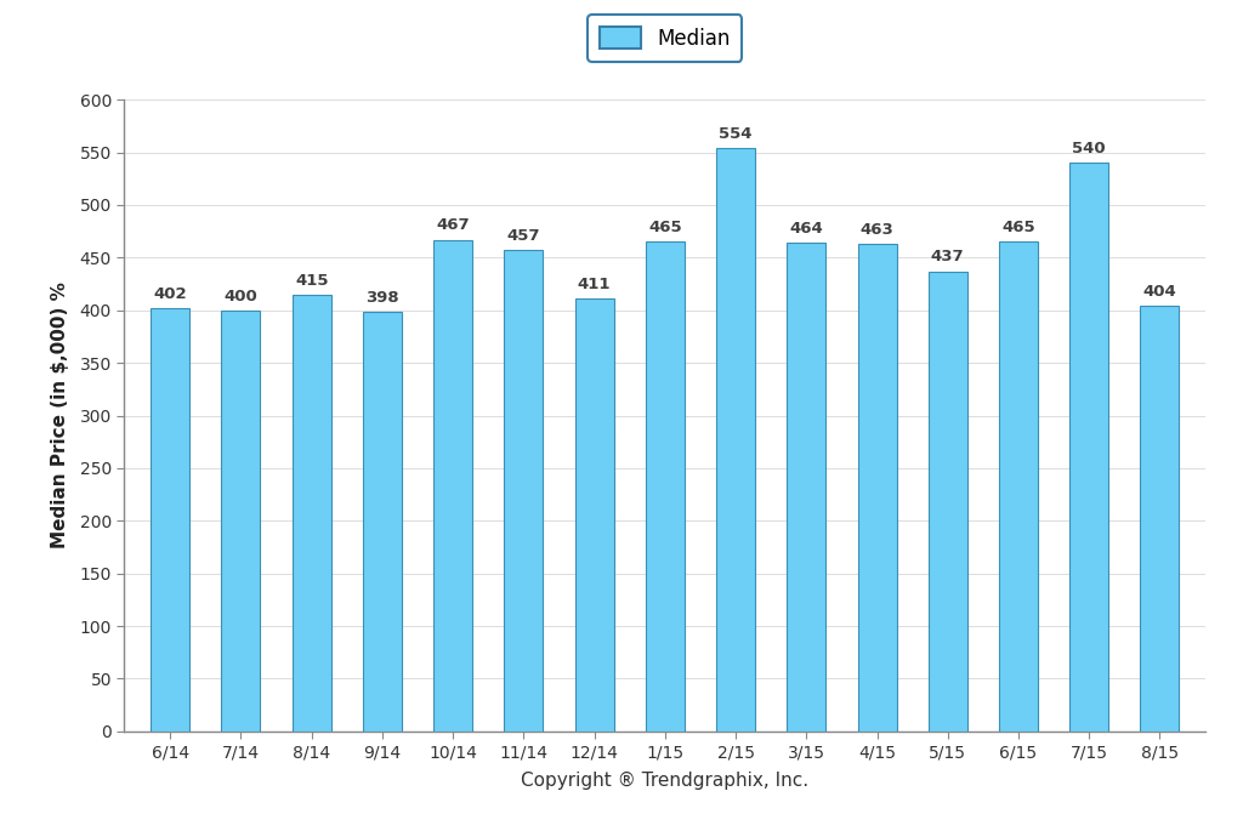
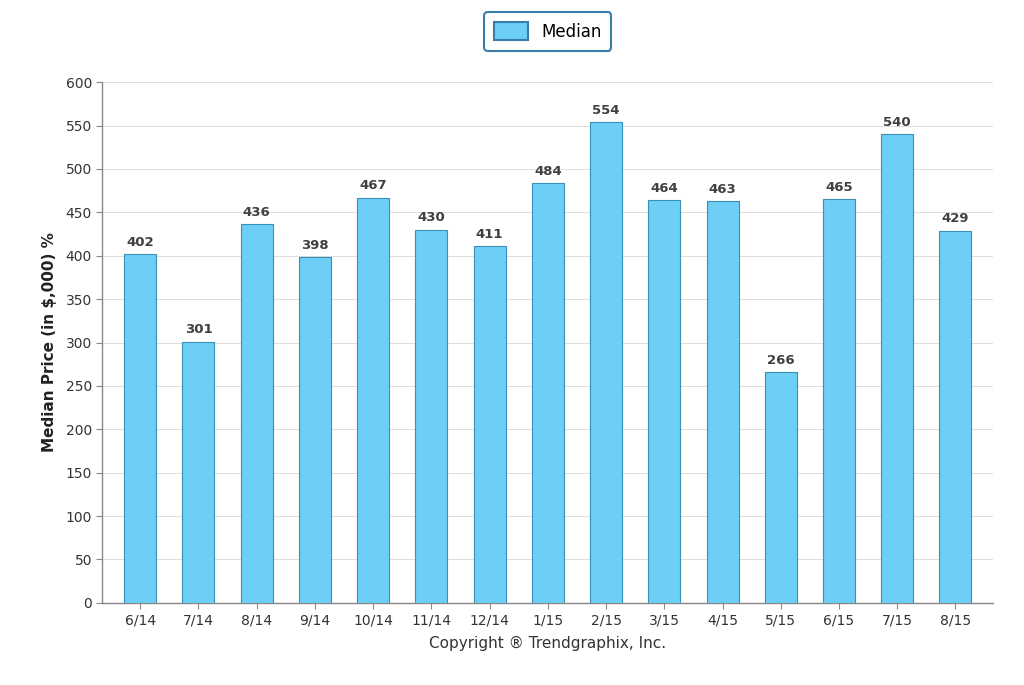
7/14: 400 -> 301
8/14: 415 -> 436
11/14: 457 -> 430
1/15: 465 -> 484
5/15: 437 -> 266
8/15: 404 -> 429
